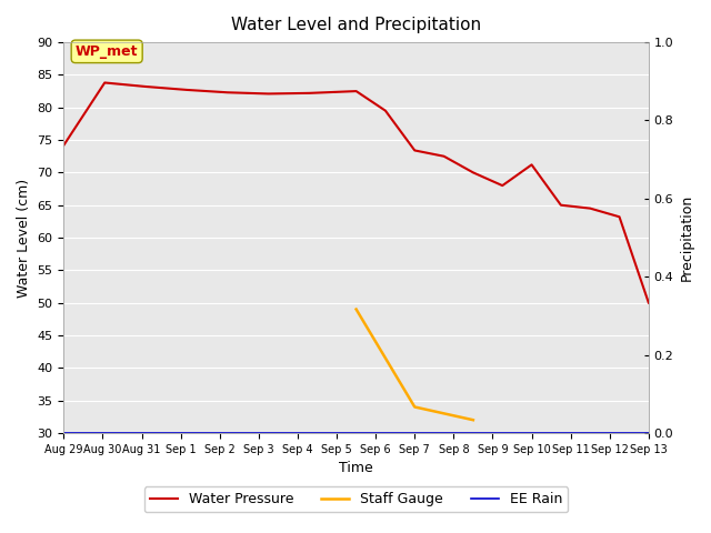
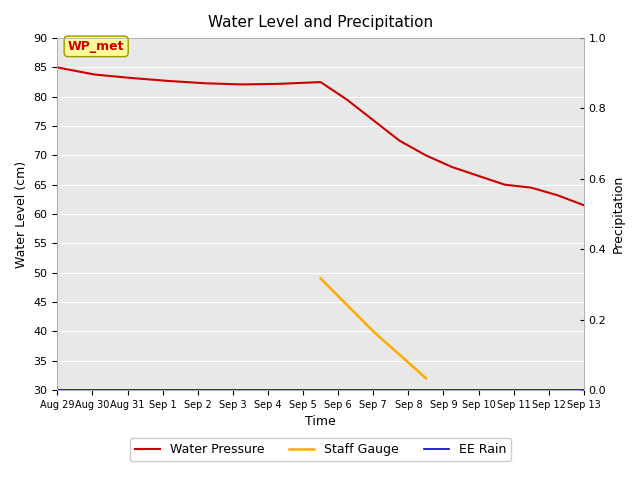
Water Pressure/Aug 29: 74.2 -> 85.0
Water Pressure/Sep 7: 73.4 -> 76.0
Staff Gauge/Sep 7: 34 -> 40
Water Pressure/Sep 10: 71.2 -> 66.5
Water Pressure/Sep 13: 50.0 -> 61.5
